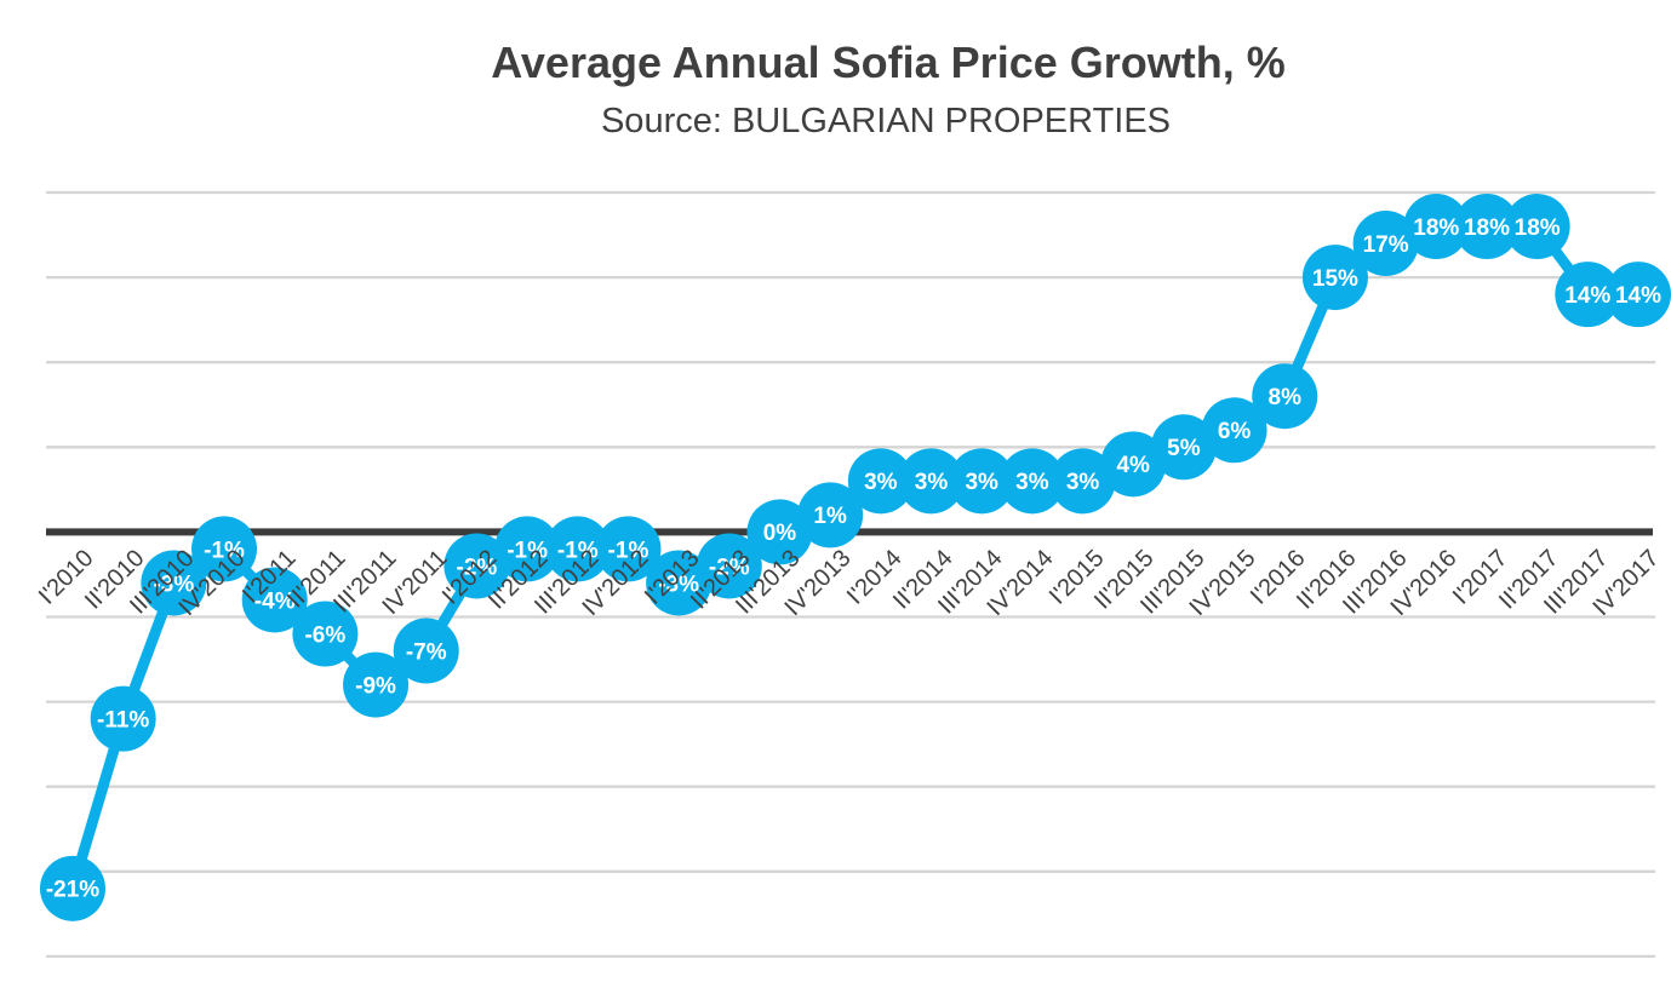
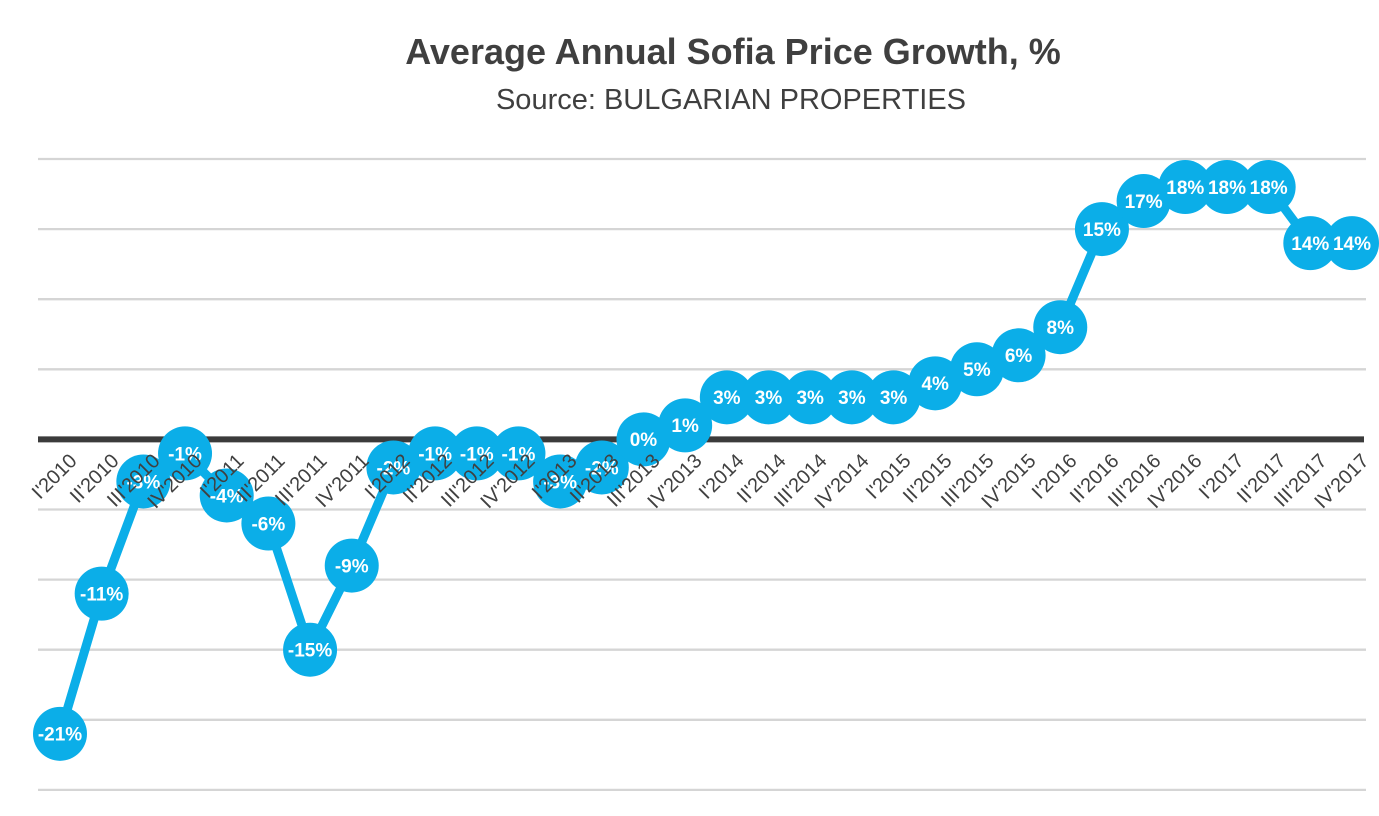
III'2011: -9% -> -15%
IV'2011: -7% -> -9%
